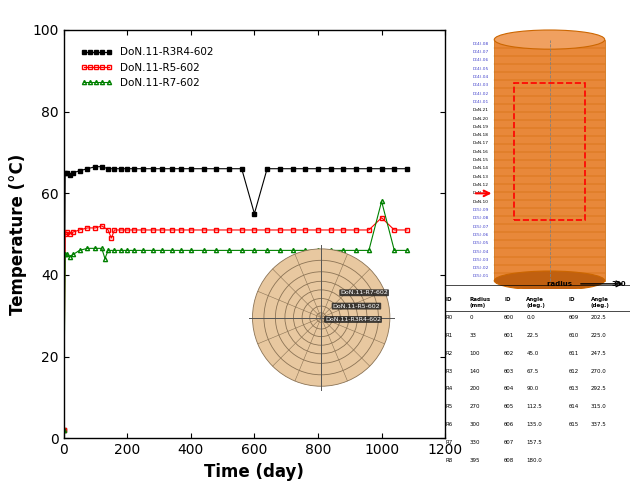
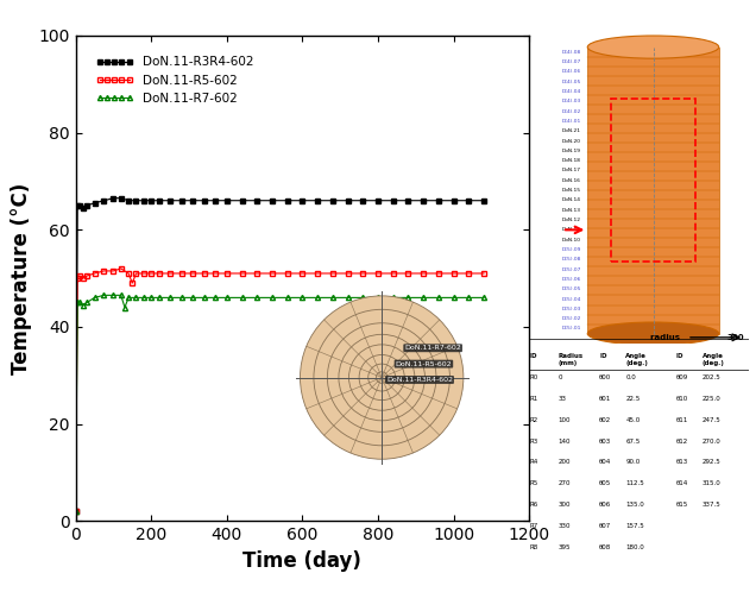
DoN.11-R3R4-602/600: 55.0 -> 66.0
DoN.11-R5-602/1000: 54.0 -> 51.0
DoN.11-R7-602/1000: 58.0 -> 46.0
